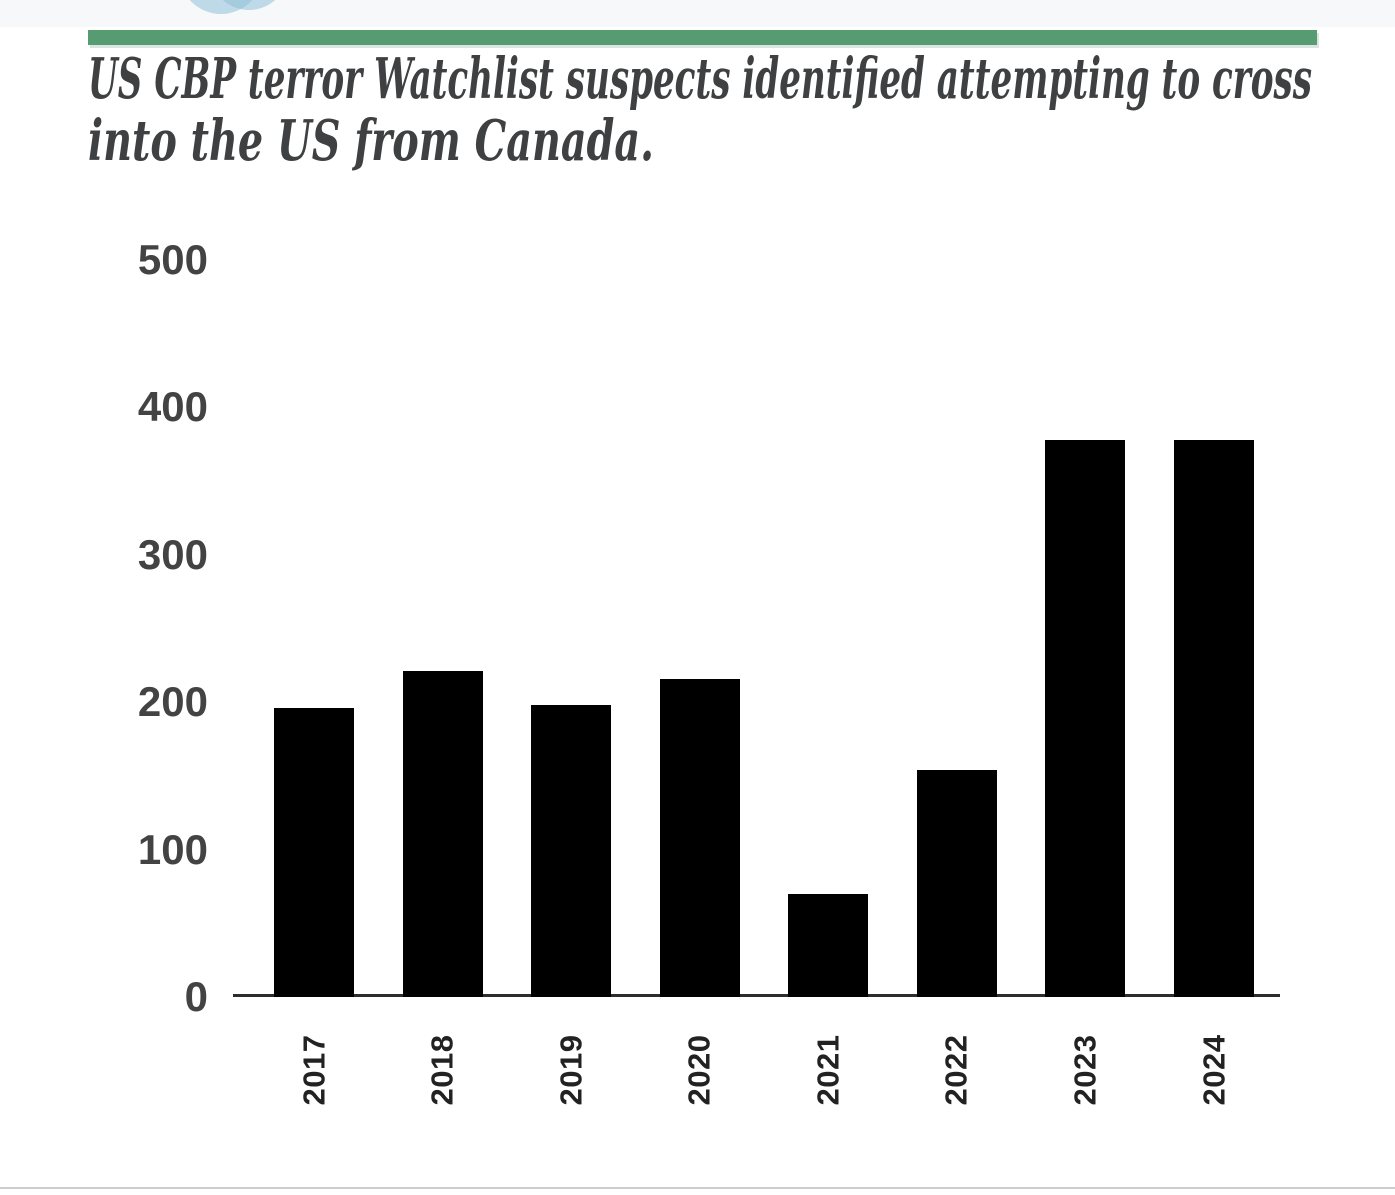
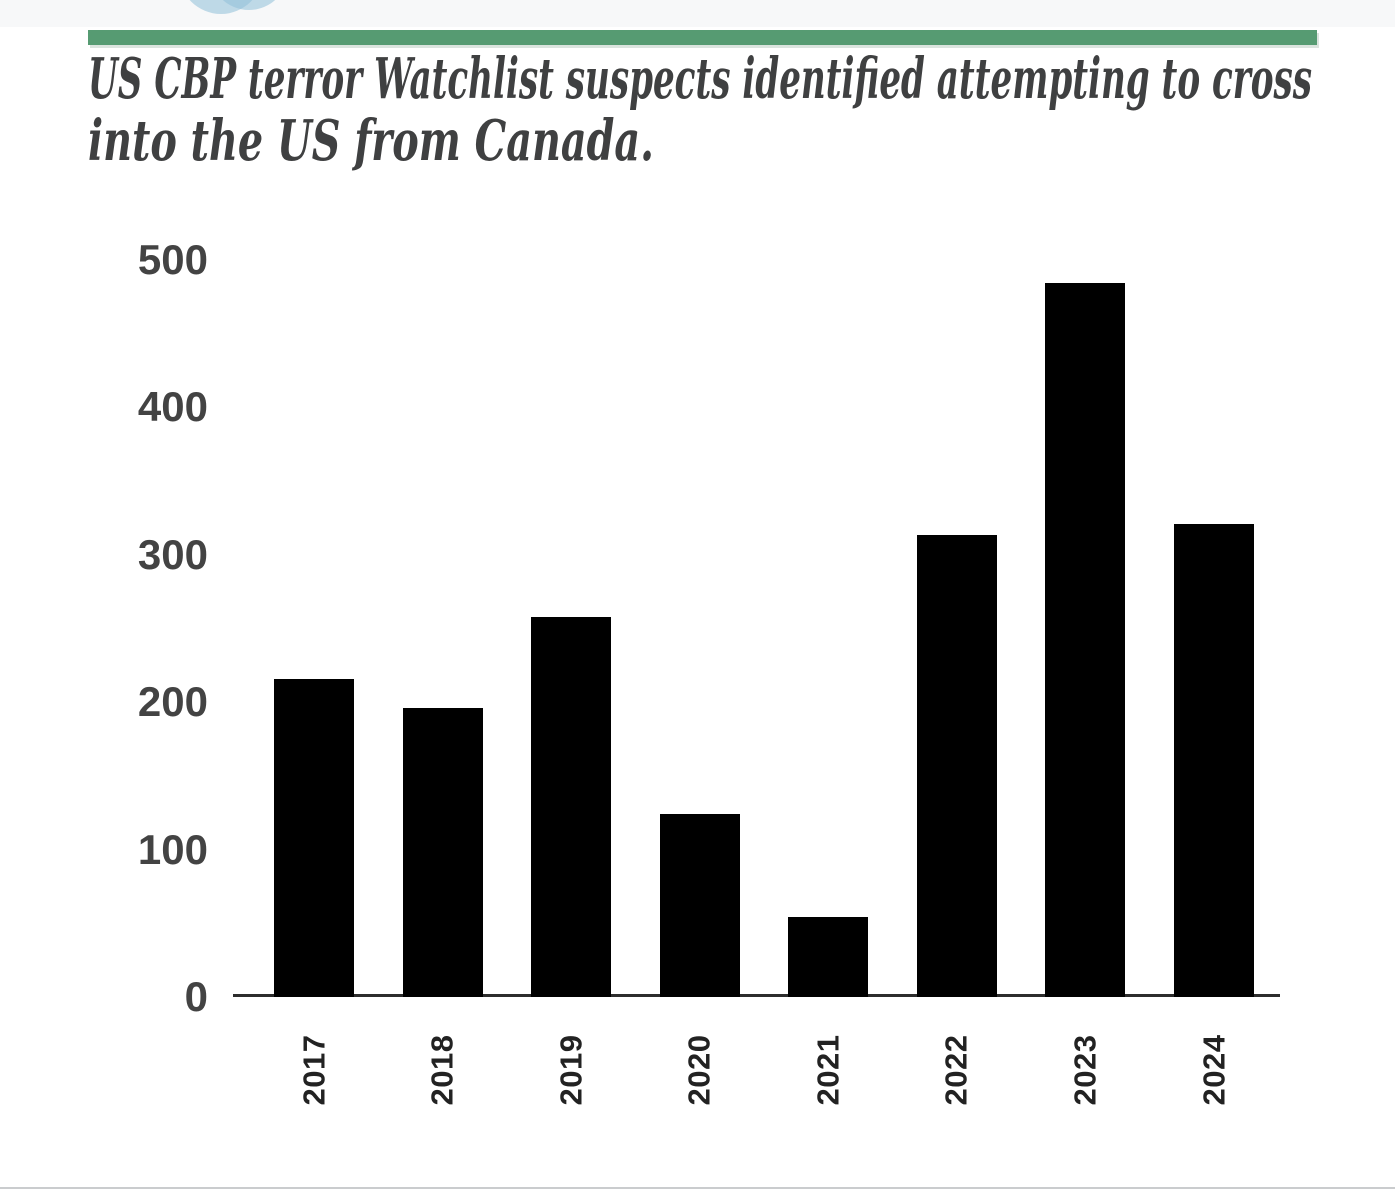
2017: 196 -> 216
2018: 221 -> 196
2019: 198 -> 258
2020: 216 -> 124
2021: 70 -> 54
2022: 154 -> 313
2023: 378 -> 484
2024: 378 -> 321
